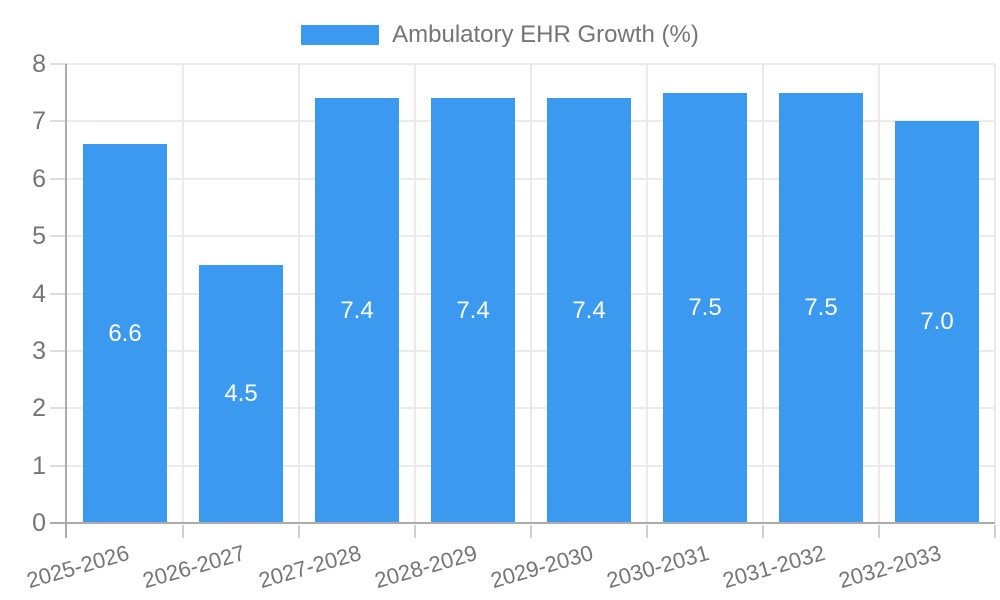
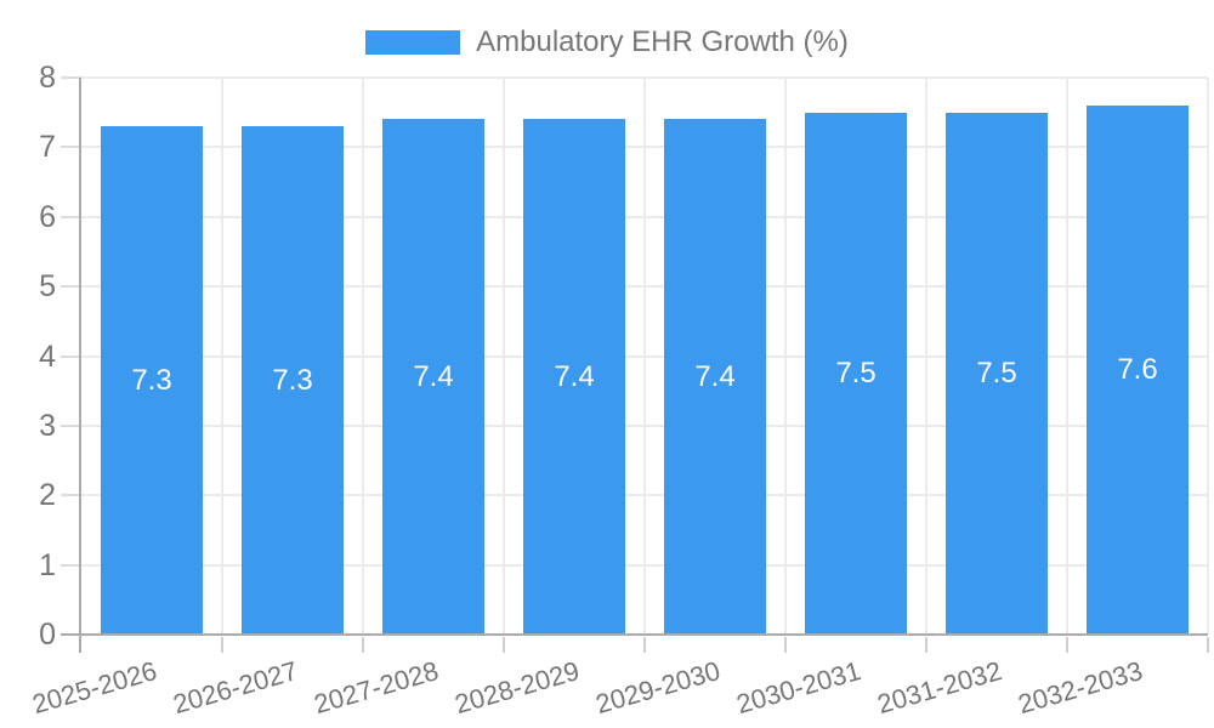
2025-2026: 6.6 -> 7.3
2026-2027: 4.5 -> 7.3
2032-2033: 7.0 -> 7.6
